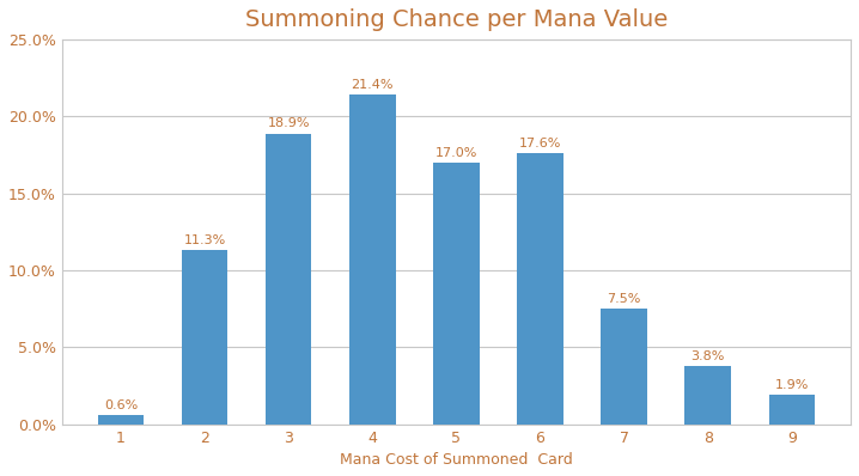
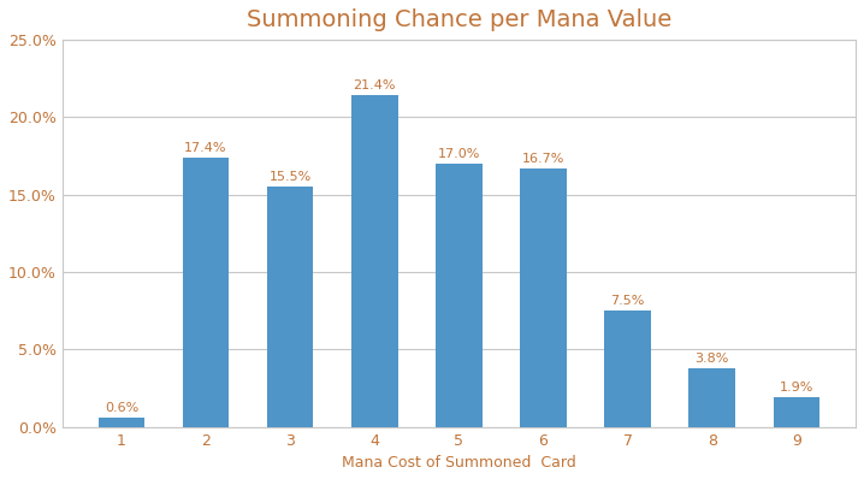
2: 11.3% -> 17.4%
3: 18.9% -> 15.5%
6: 17.6% -> 16.7%
